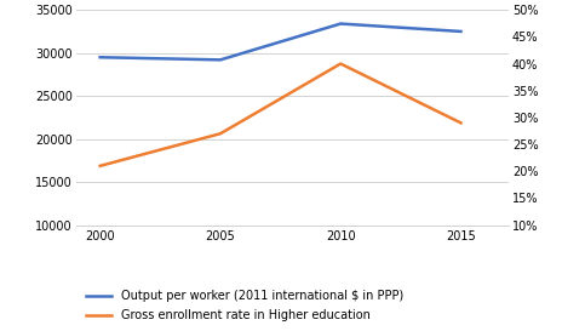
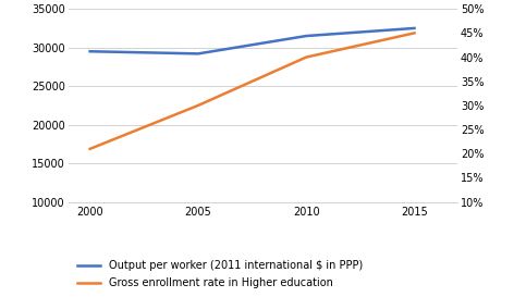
Gross enrollment rate in Higher education/2005: 27% -> 30%
Output per worker (2011 international $ in PPP)/2010: 33400 -> 31500
Gross enrollment rate in Higher education/2015: 29% -> 45%
